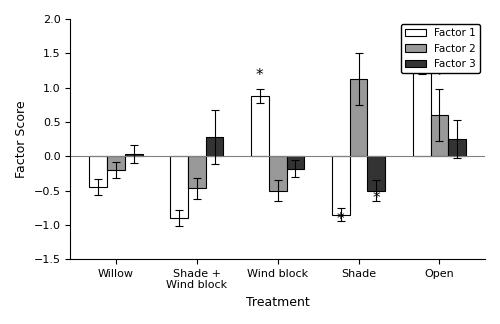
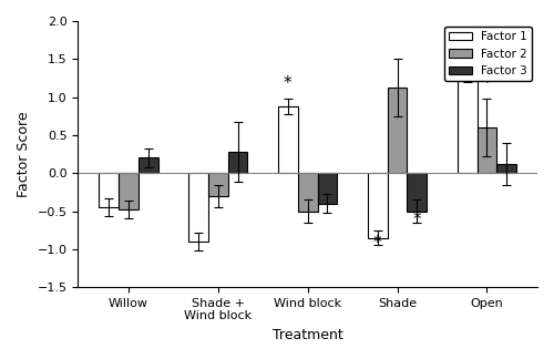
Factor 2/Willow: -0.20 -> -0.48
Factor 3/Willow: 0.03 -> 0.20
Factor 2/Shade + Wind block: -0.47 -> -0.30
Factor 3/Wind block: -0.18 -> -0.40
Factor 3/Open: 0.25 -> 0.12
